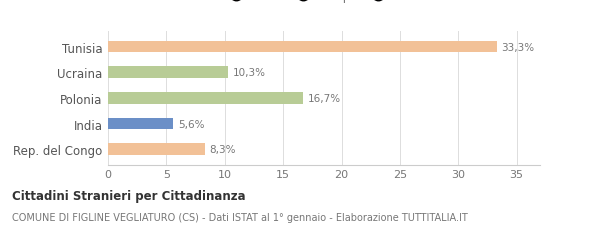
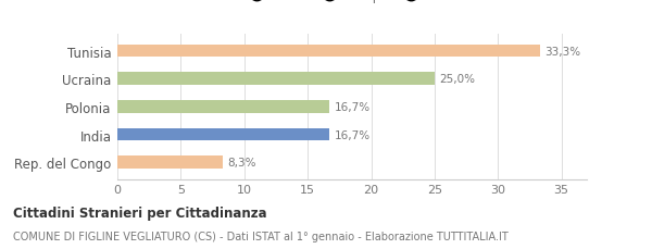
Ucraina: 10,3% -> 25,0%
India: 5,6% -> 16,7%
